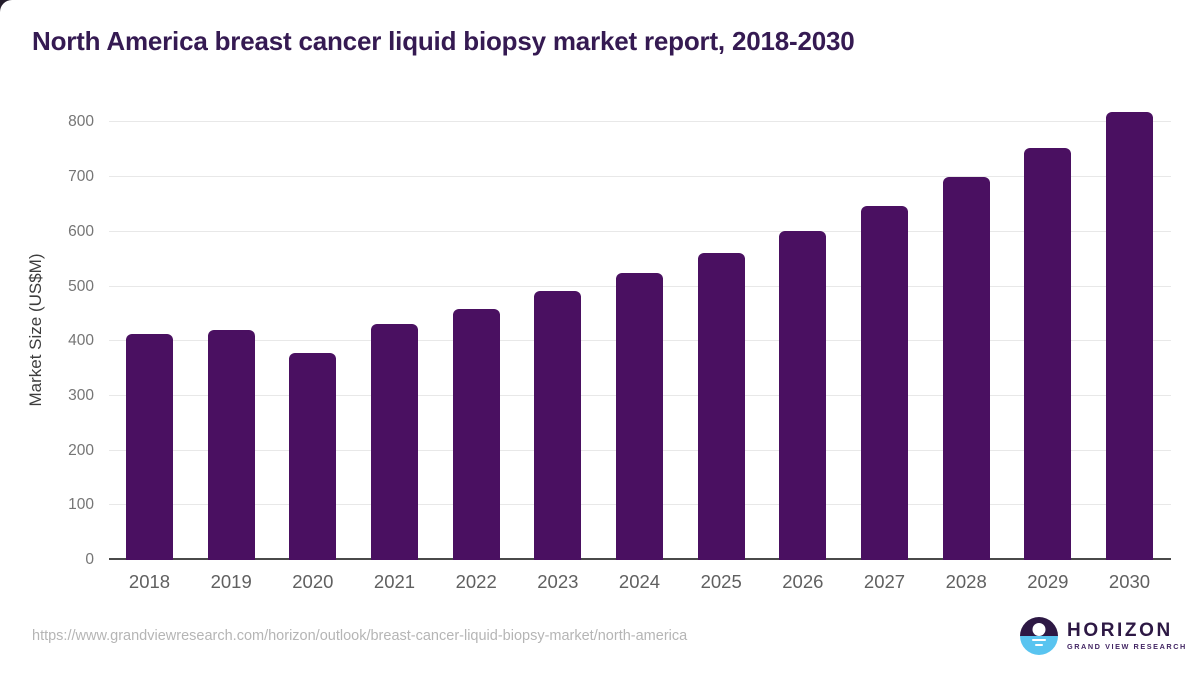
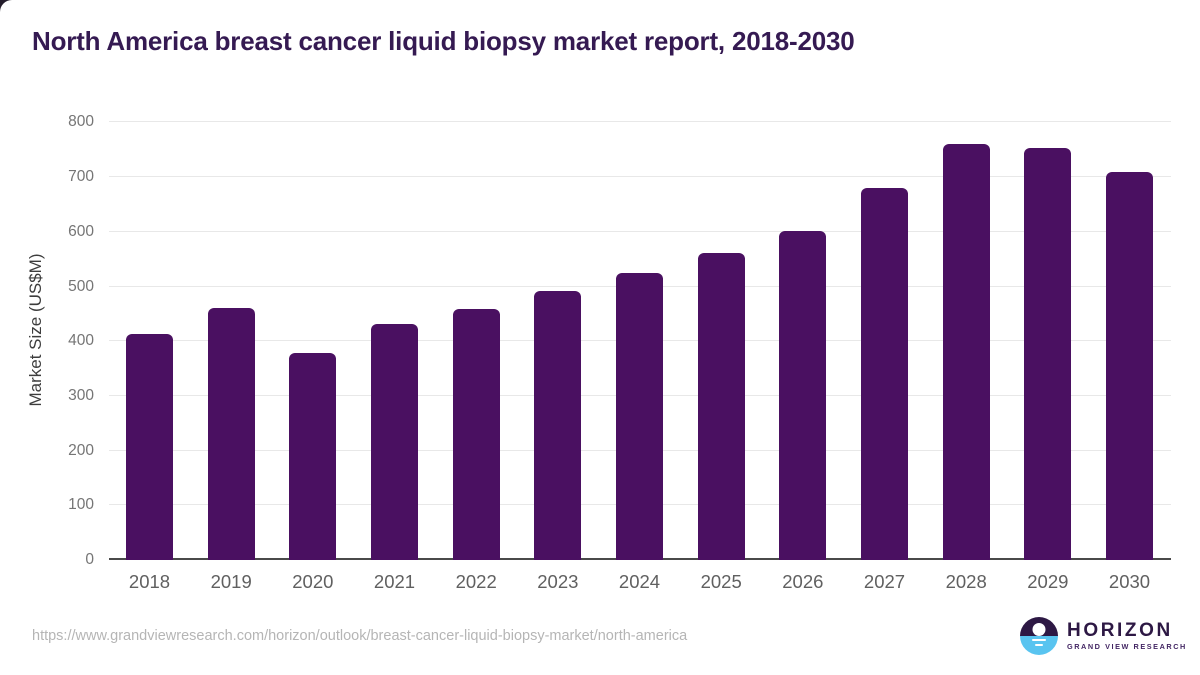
2019: 420 -> 460
2027: 650 -> 680
2028: 700 -> 760
2030: 820 -> 710
